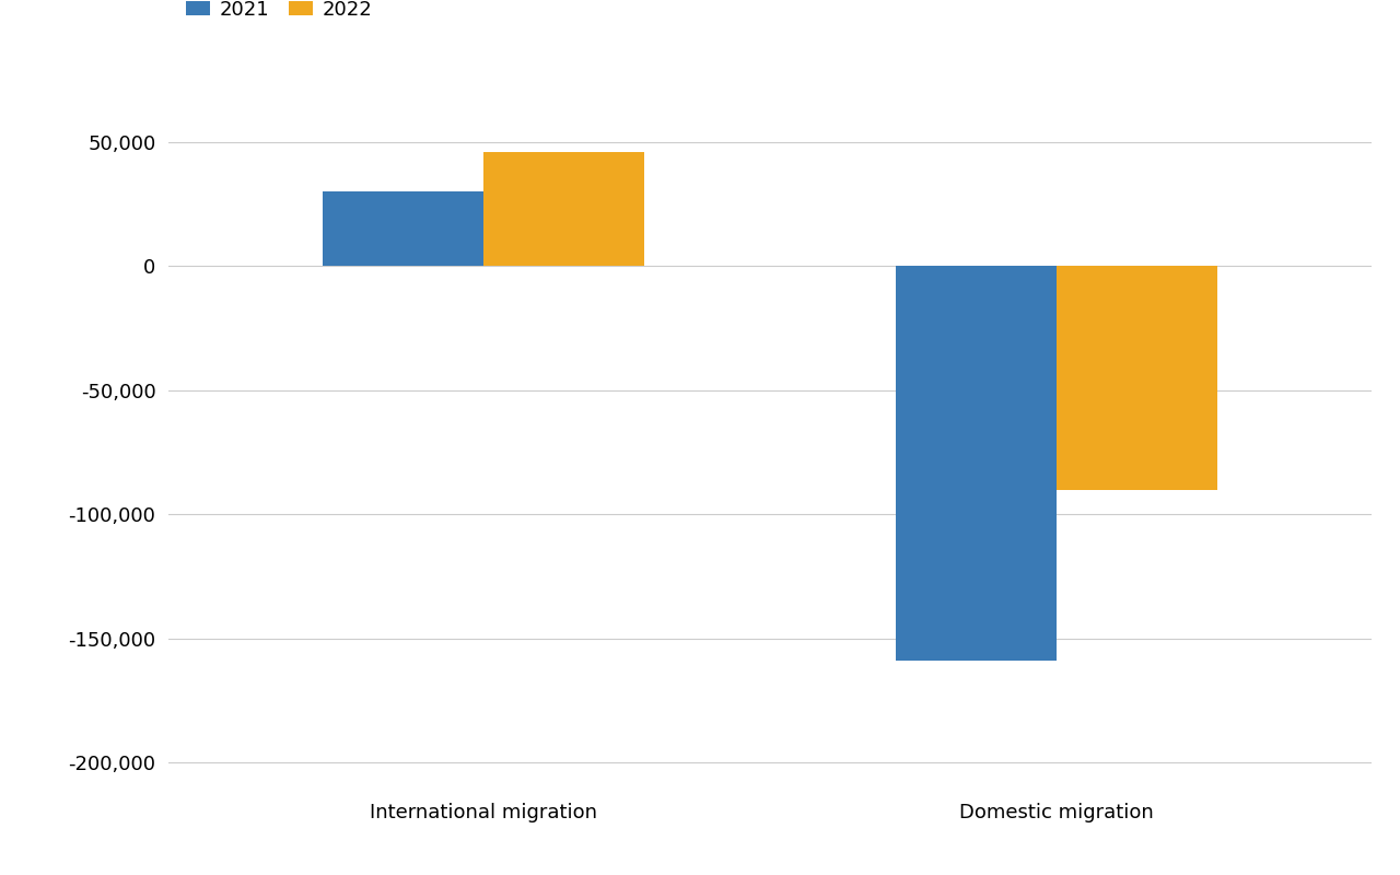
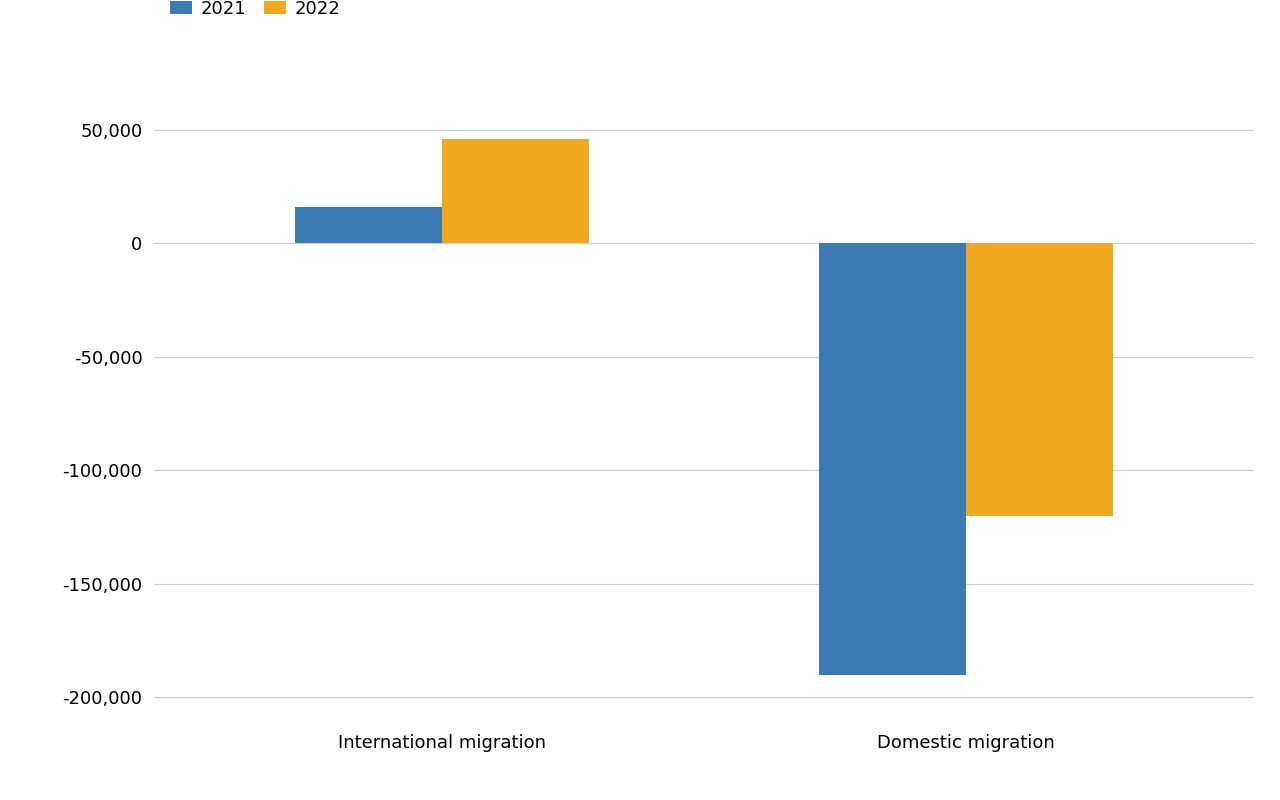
2021/International migration: 30,000 -> 16,000
2021/Domestic migration: -159,000 -> -190,000
2022/Domestic migration: -90,000 -> -120,000
